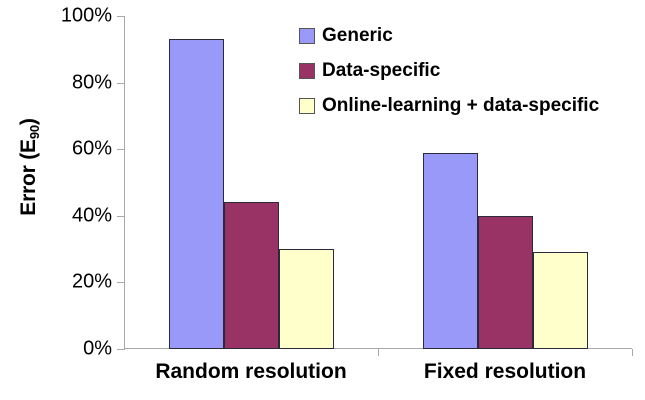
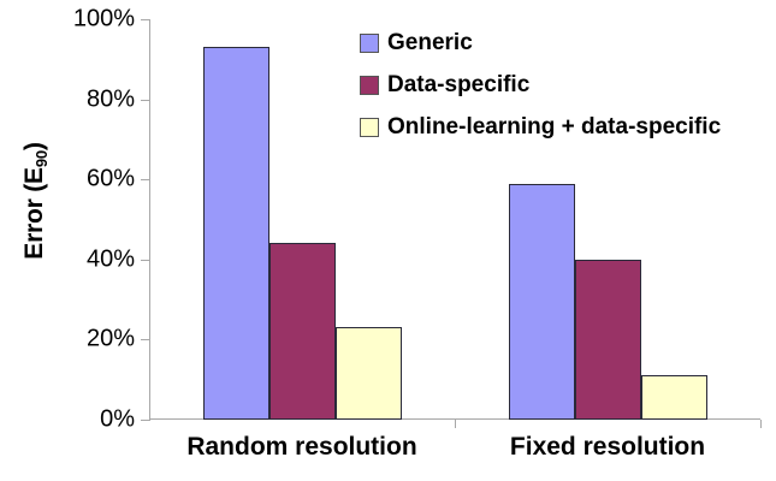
Online-learning + data-specific/Random resolution: 30% -> 23%
Online-learning + data-specific/Fixed resolution: 29% -> 11%
